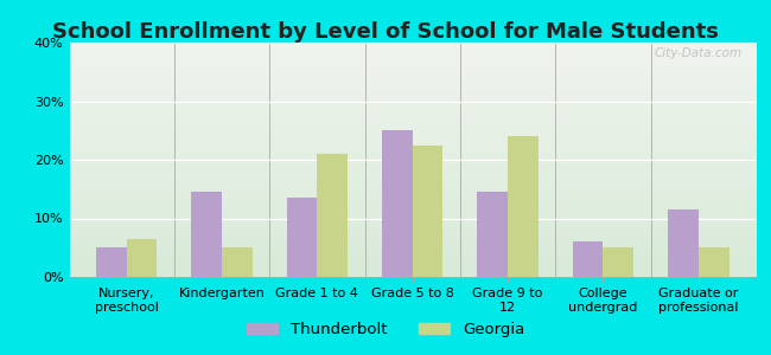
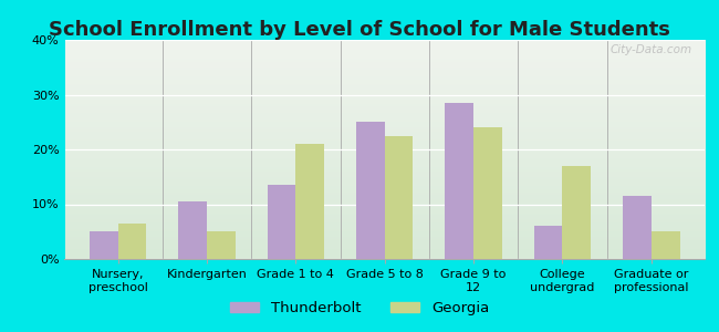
Thunderbolt/Kindergarten: 14.5% -> 10.5%
Thunderbolt/Grade 9 to 12: 14.5% -> 28.5%
Georgia/College undergrad: 5.0% -> 17.0%
